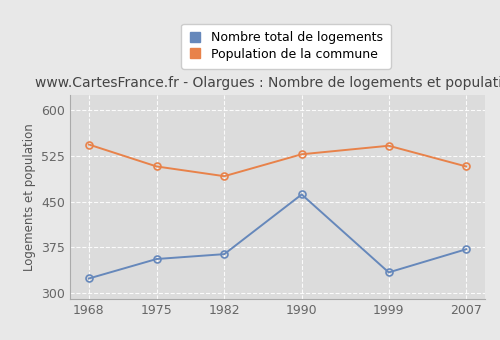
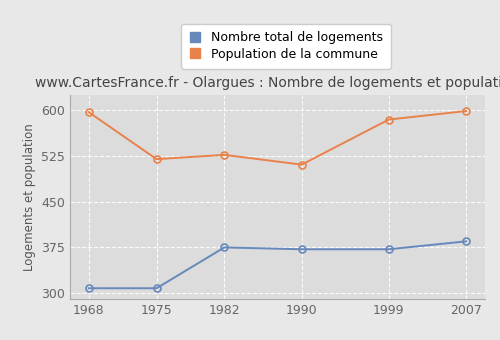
Nombre total de logements/1968: 324 -> 308
Population de la commune/1968: 544 -> 597
Nombre total de logements/1975: 356 -> 308
Population de la commune/1975: 508 -> 520
Nombre total de logements/1982: 364 -> 375
Population de la commune/1982: 492 -> 527
Nombre total de logements/1990: 462 -> 372
Population de la commune/1990: 528 -> 511
Nombre total de logements/1999: 334 -> 372
Population de la commune/1999: 542 -> 585
Nombre total de logements/2007: 372 -> 385
Population de la commune/2007: 508 -> 599
